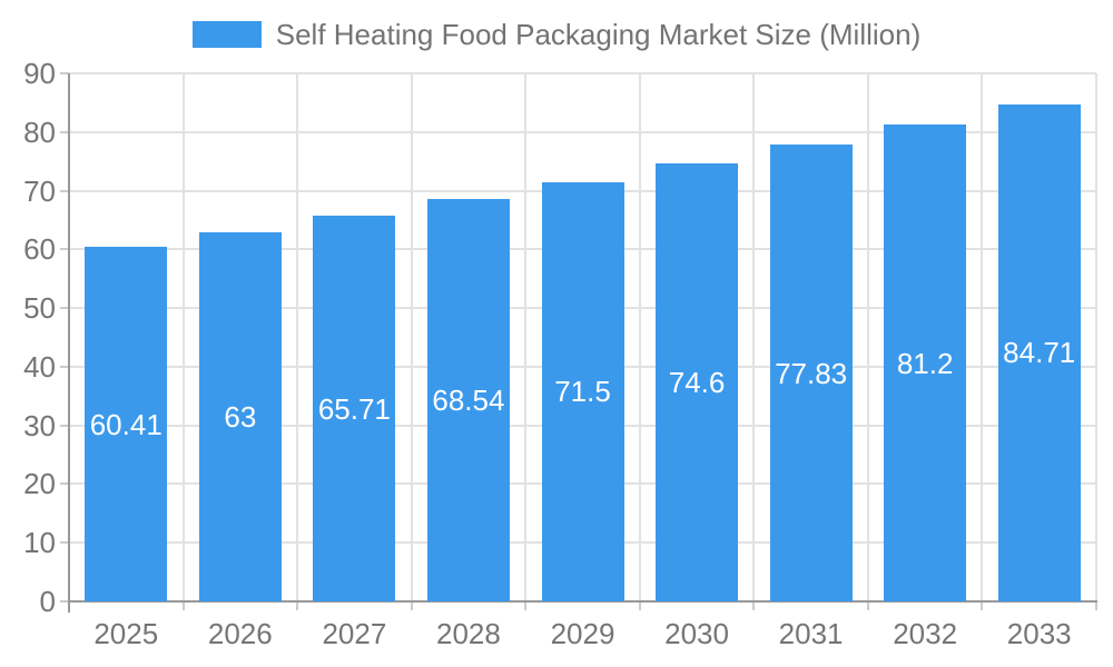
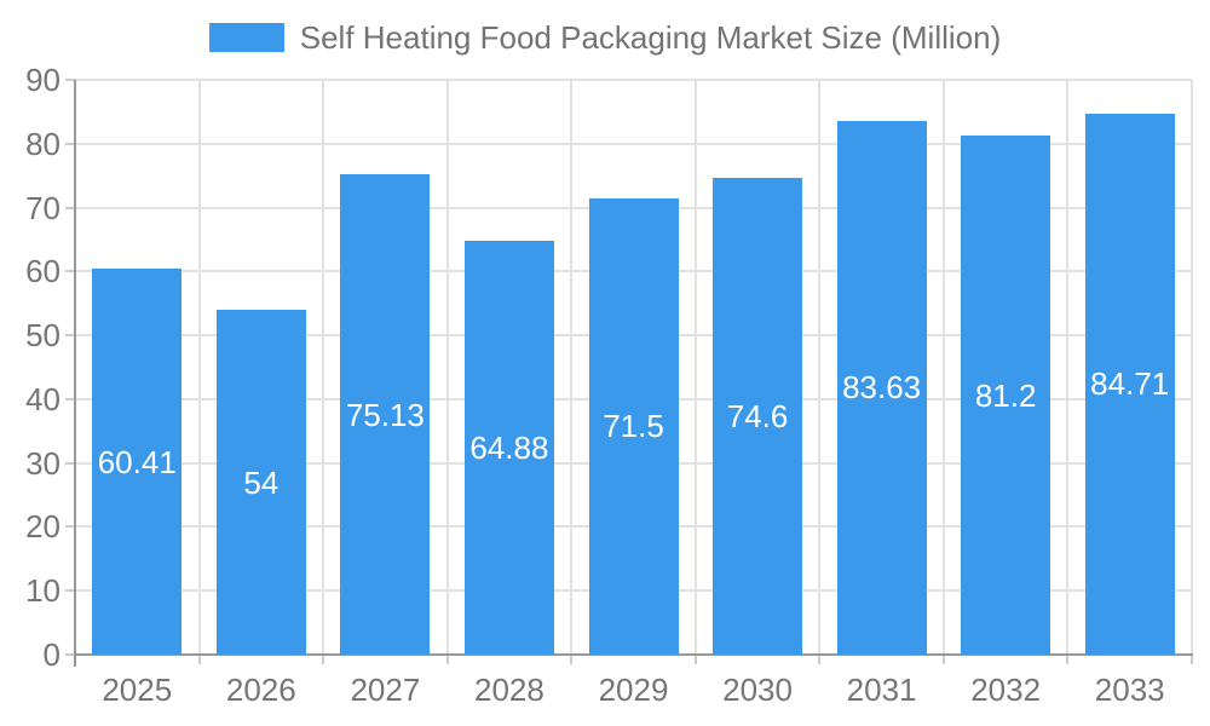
2026: 63 -> 54
2027: 65.71 -> 75.13
2028: 68.54 -> 64.88
2031: 77.83 -> 83.63
